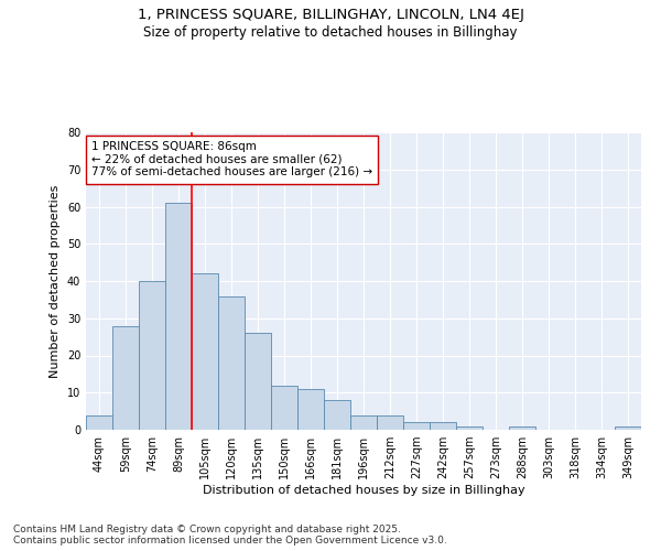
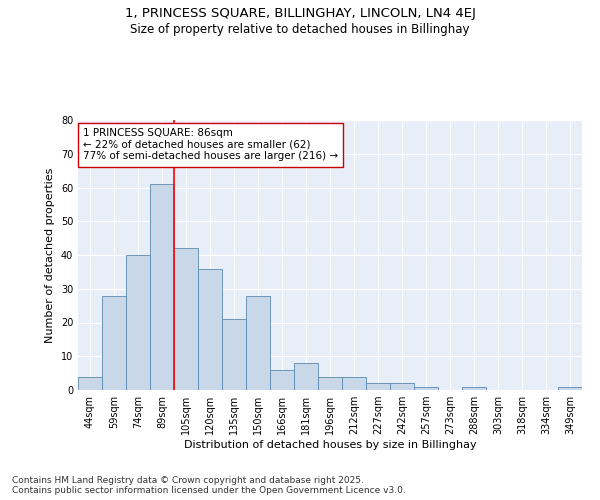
135sqm: 26 -> 21
150sqm: 12 -> 28
166sqm: 11 -> 6
